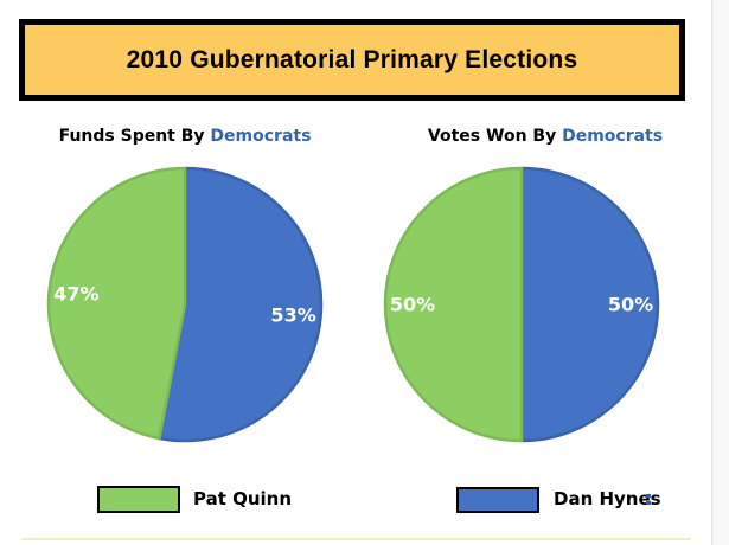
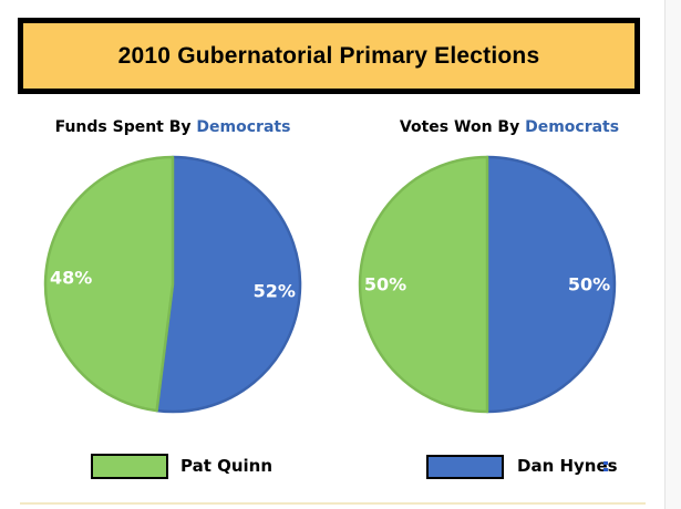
Funds Spent By Democrats/Dan Hynes: 53% -> 52%
Funds Spent By Democrats/Pat Quinn: 47% -> 48%
